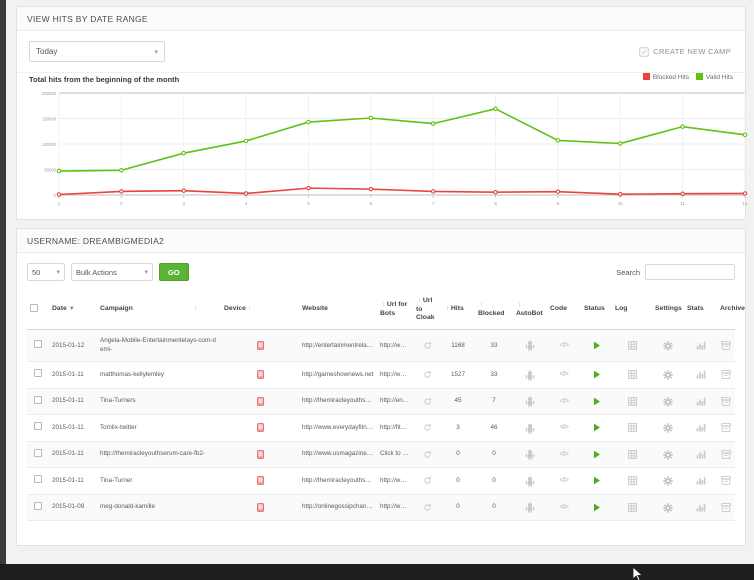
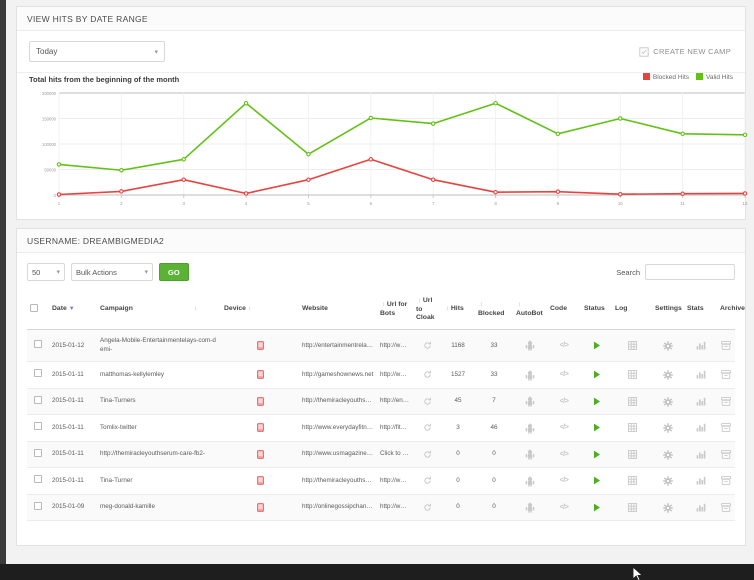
Valid Hits/1: 50000 -> 60000
Blocked Hits/3: 10000 -> 30000
Valid Hits/3: 80000 -> 70000
Valid Hits/4: 110000 -> 180000
Blocked Hits/5: 10000 -> 30000
Valid Hits/5: 140000 -> 80000
Blocked Hits/6: 10000 -> 70000
Blocked Hits/7: 10000 -> 30000
Valid Hits/8: 170000 -> 180000
Valid Hits/9: 110000 -> 120000
Valid Hits/10: 100000 -> 150000
Valid Hits/11: 130000 -> 120000
